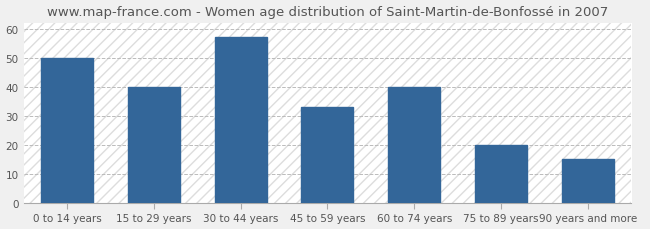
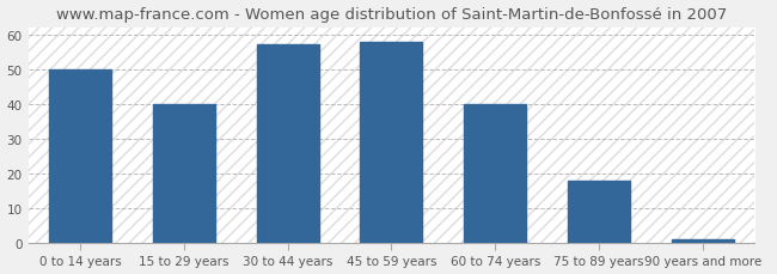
45 to 59 years: 33 -> 58
75 to 89 years: 20 -> 18
90 years and more: 15 -> 1
